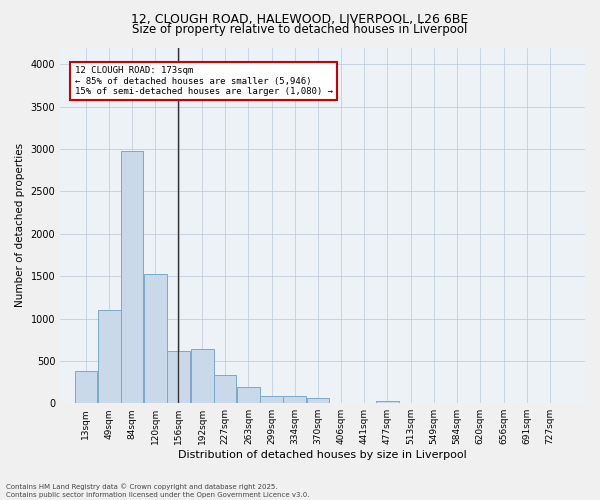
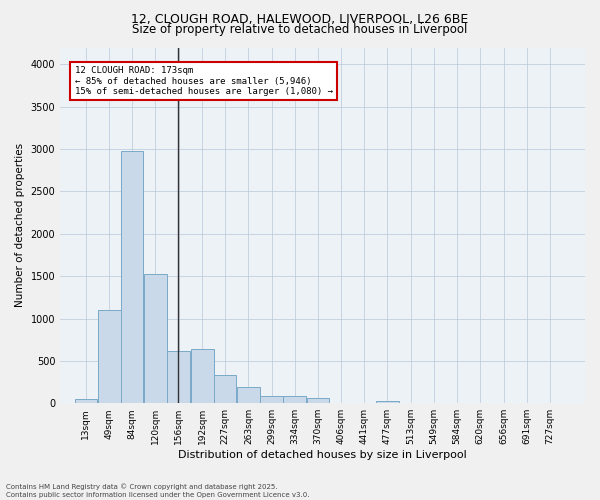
13sqm: 380 -> 40
